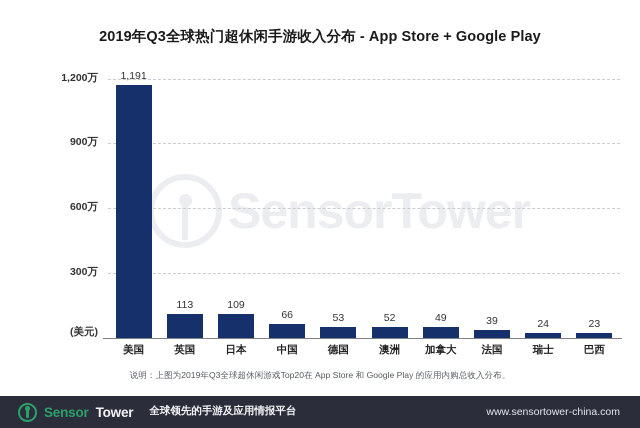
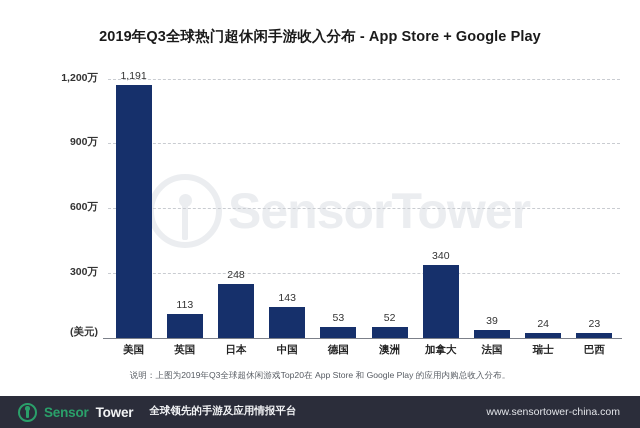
日本: 109 -> 248
中国: 66 -> 143
加拿大: 49 -> 340
